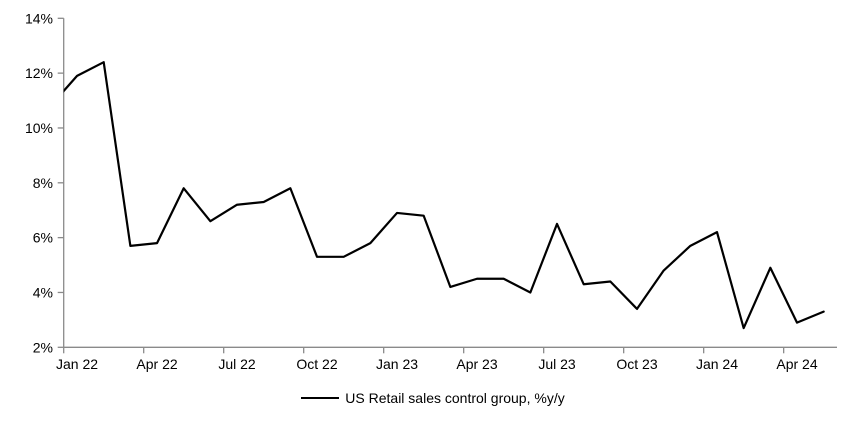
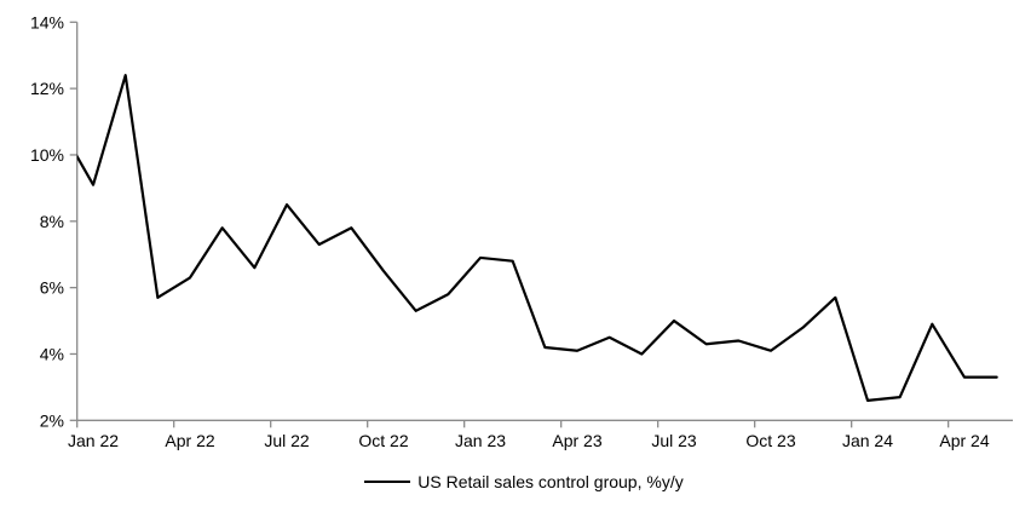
Jan 22: 11.9% -> 9.1%
Apr 22: 5.8% -> 6.3%
Jul 22: 7.2% -> 8.5%
Oct 22: 5.3% -> 6.5%
Apr 23: 4.5% -> 4.1%
Jul 23: 6.5% -> 5.0%
Oct 23: 3.4% -> 4.1%
Jan 24: 6.2% -> 2.6%
Apr 24: 2.9% -> 3.3%
